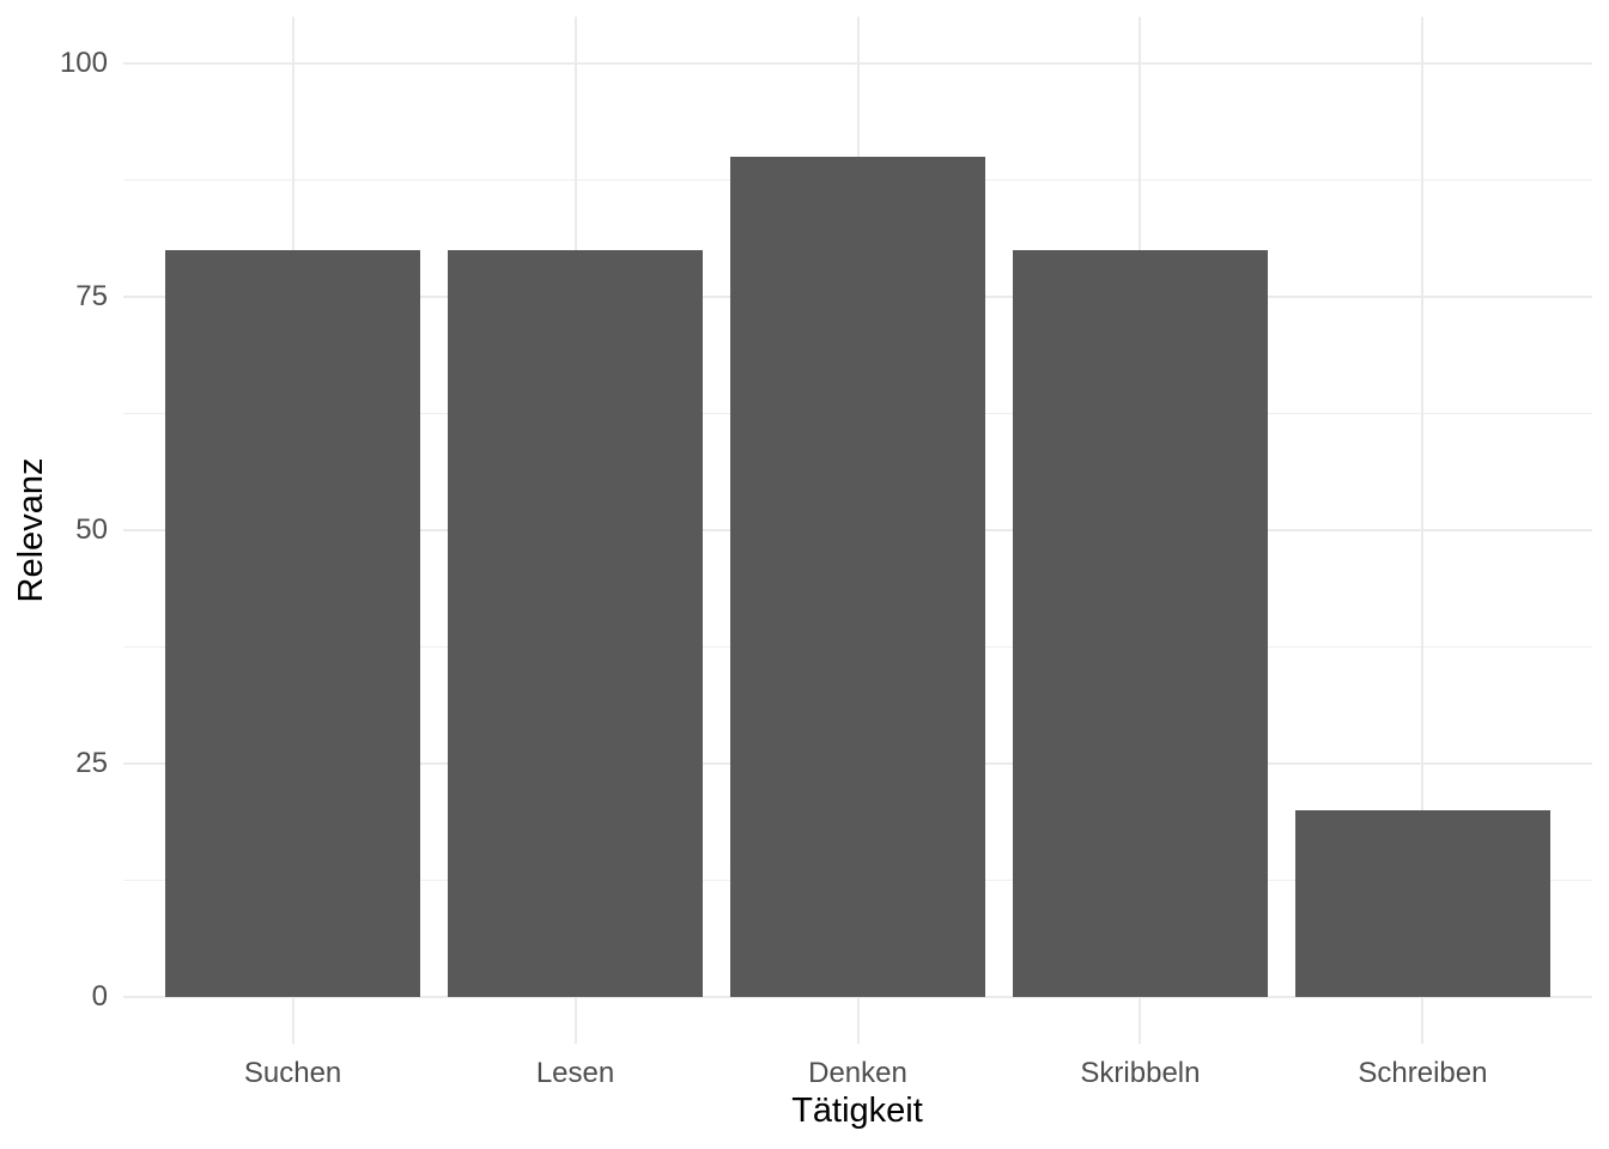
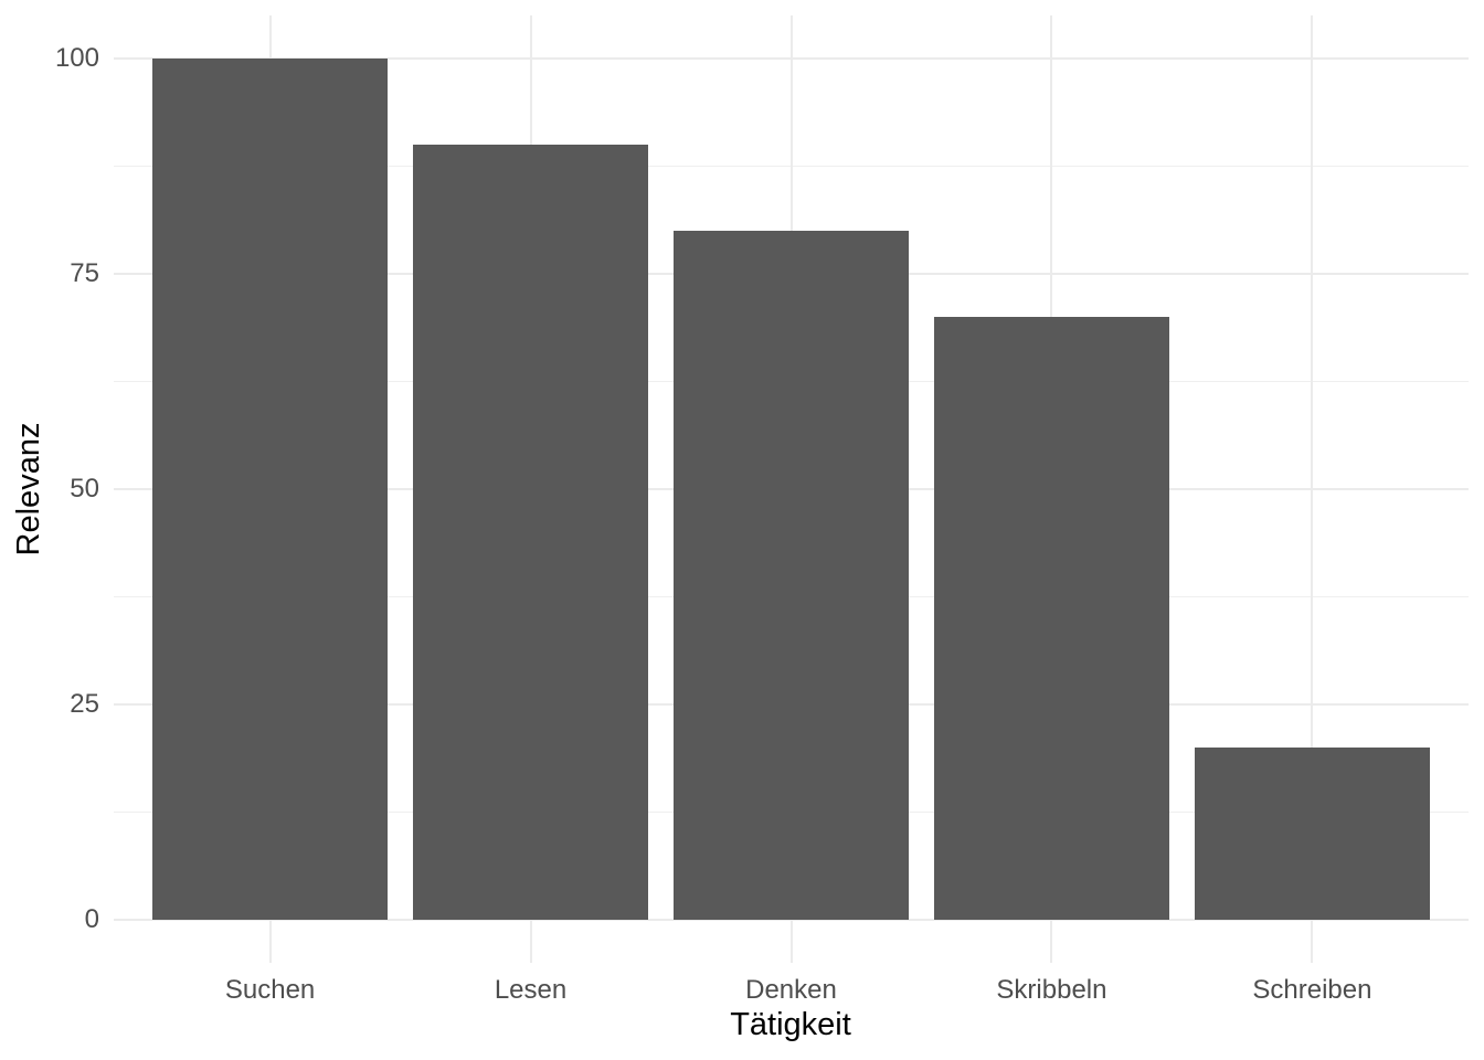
Suchen: 80 -> 100
Lesen: 80 -> 90
Denken: 90 -> 80
Skribbeln: 80 -> 70
